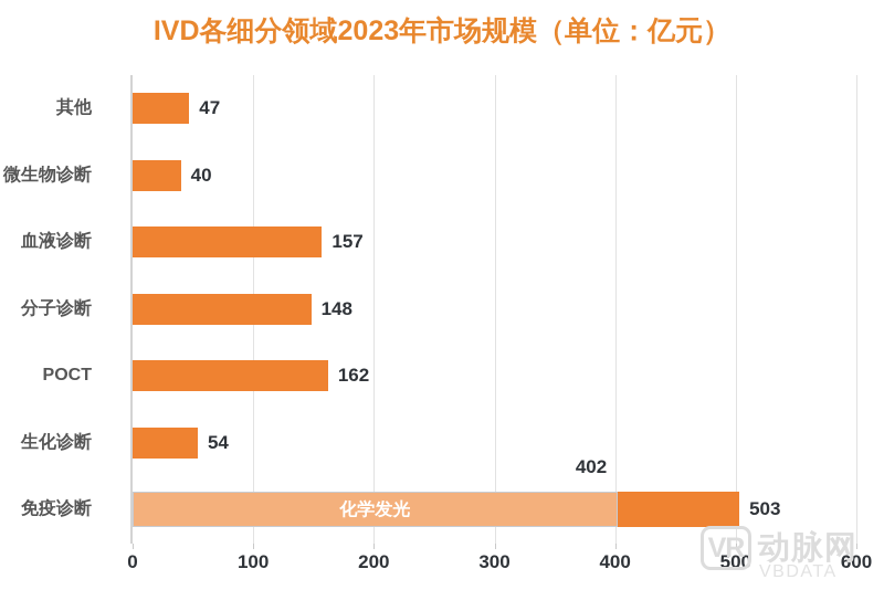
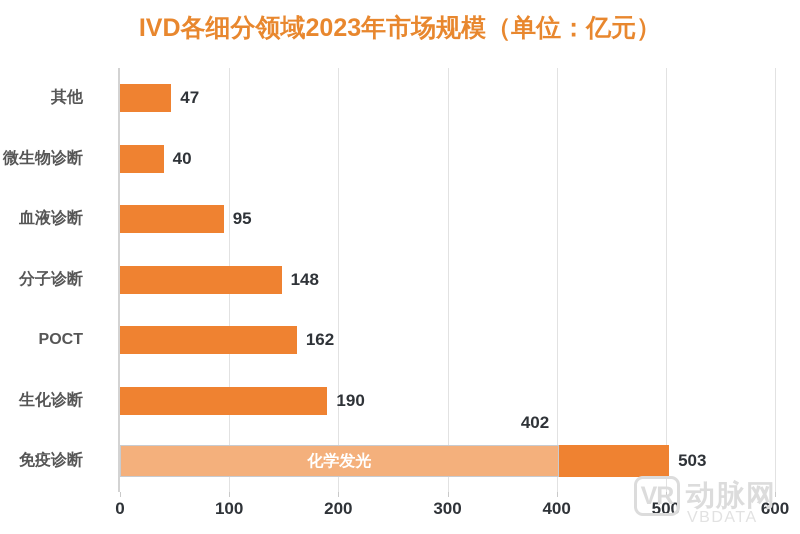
血液诊断: 157 -> 95
生化诊断: 54 -> 190
